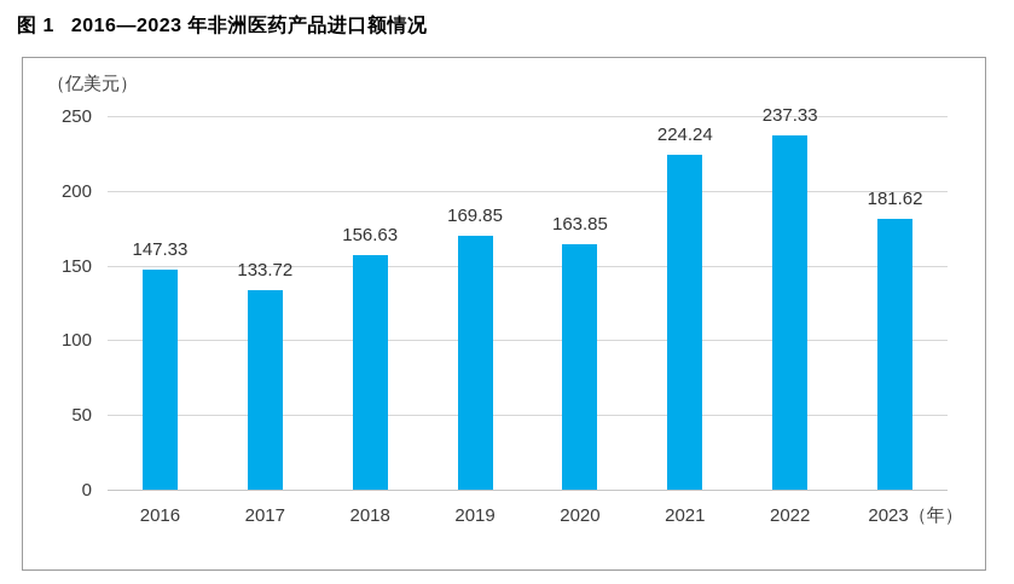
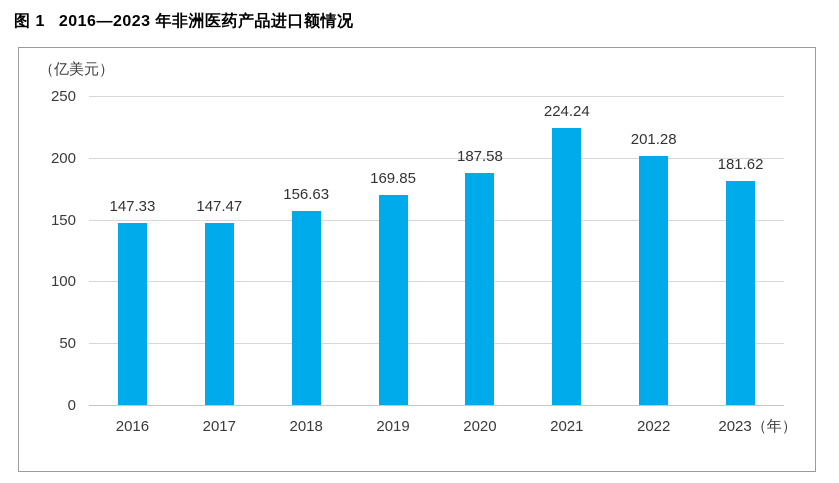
2017: 133.72 -> 147.47
2020: 163.85 -> 187.58
2022: 237.33 -> 201.28
